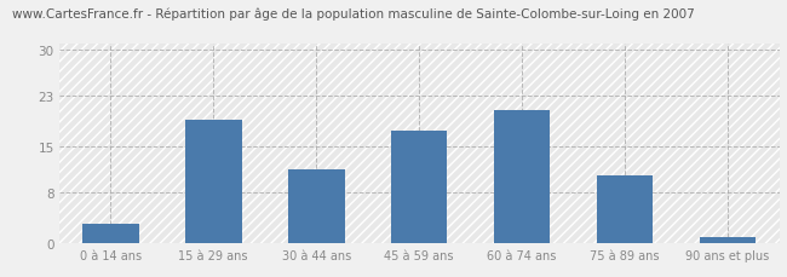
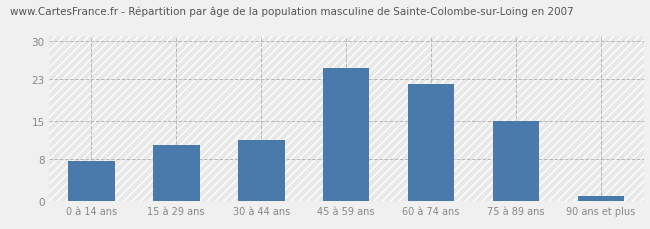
0 à 14 ans: 3.0 -> 7.5
15 à 29 ans: 19.2 -> 10.5
45 à 59 ans: 17.4 -> 25.0
60 à 74 ans: 20.6 -> 22.0
75 à 89 ans: 10.6 -> 15.0
